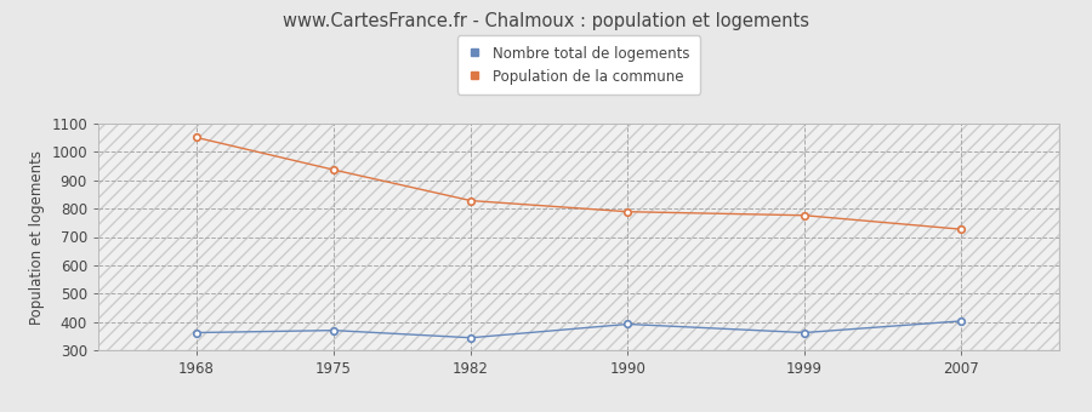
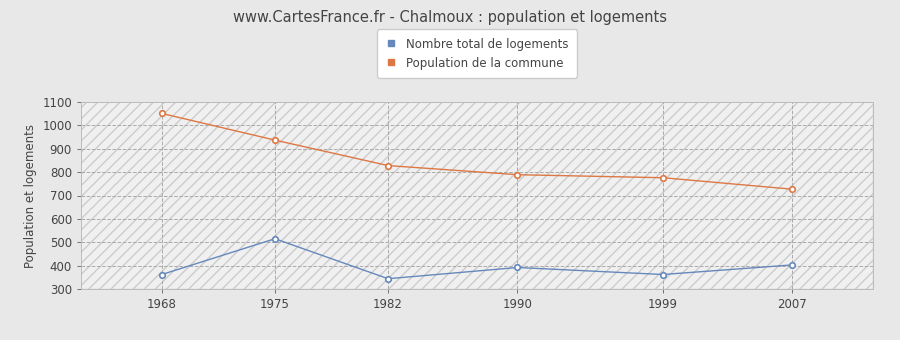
Nombre total de logements/1975: 370 -> 515
